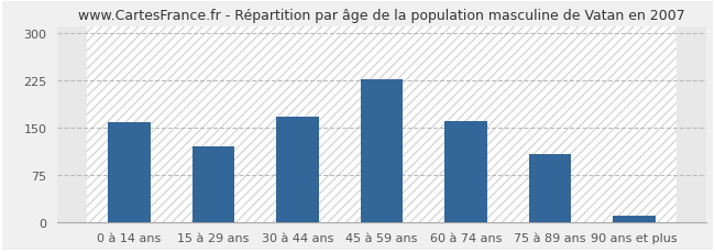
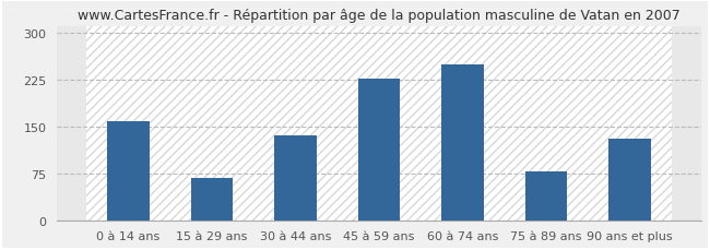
15 à 29 ans: 120 -> 68
30 à 44 ans: 168 -> 136
60 à 74 ans: 161 -> 250
75 à 89 ans: 107 -> 78
90 ans et plus: 10 -> 130
